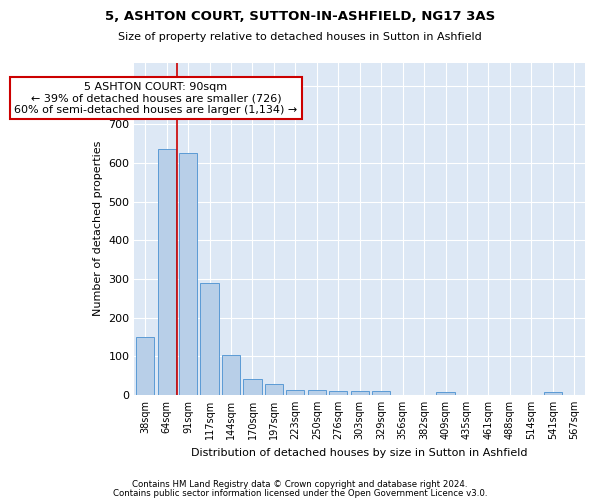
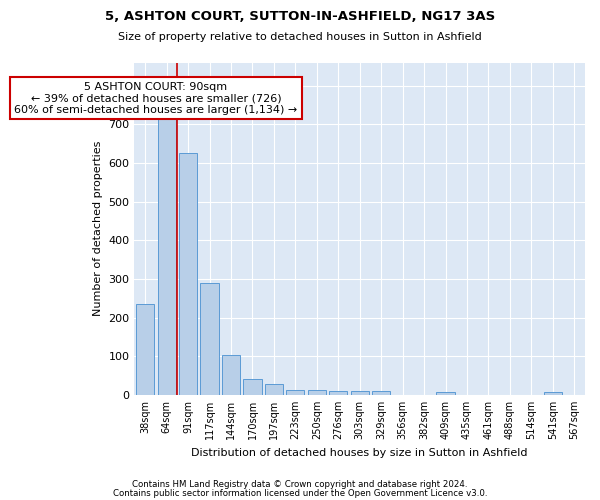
38sqm: 150 -> 235
64sqm: 635 -> 715
